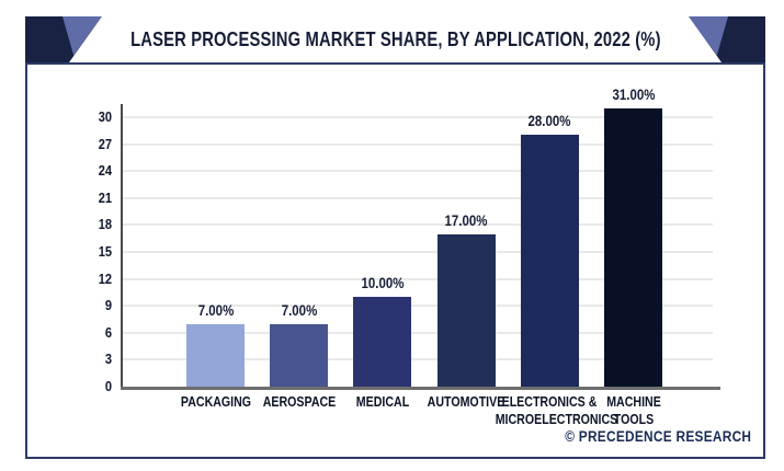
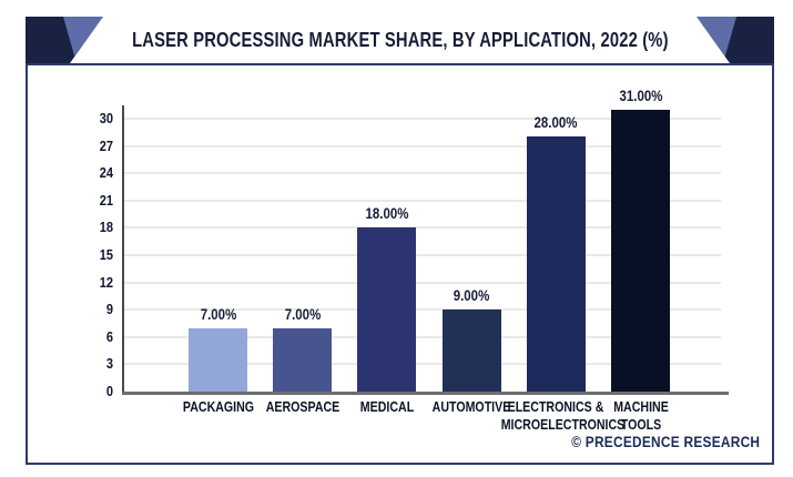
MEDICAL: 10.00% -> 18.00%
AUTOMOTIVE: 17.00% -> 9.00%
